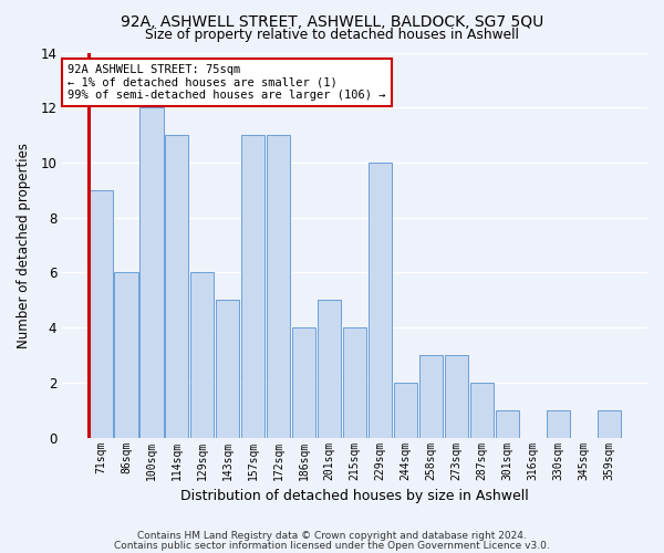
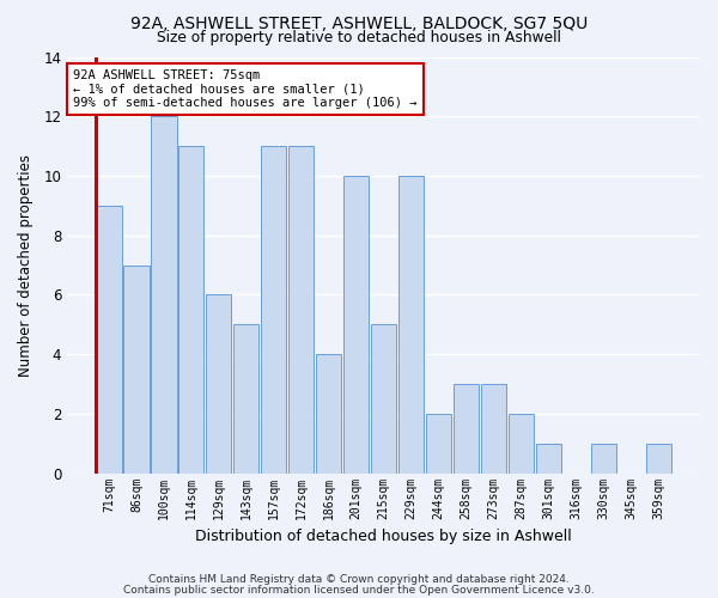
86sqm: 6 -> 7
201sqm: 5 -> 10
215sqm: 4 -> 5
